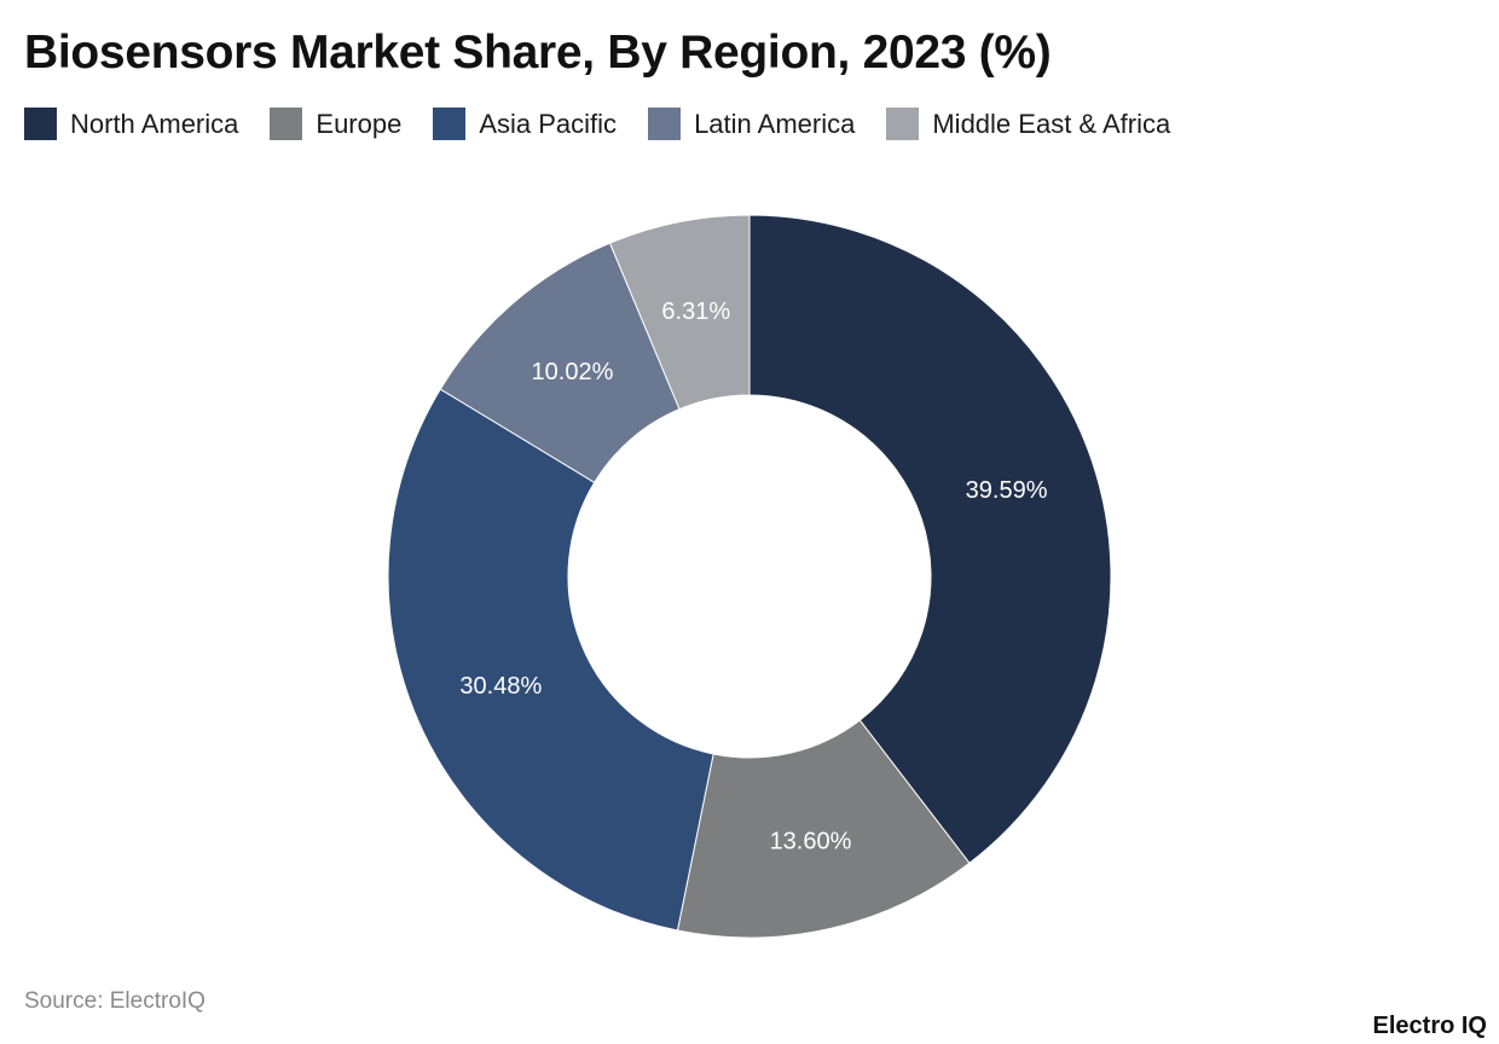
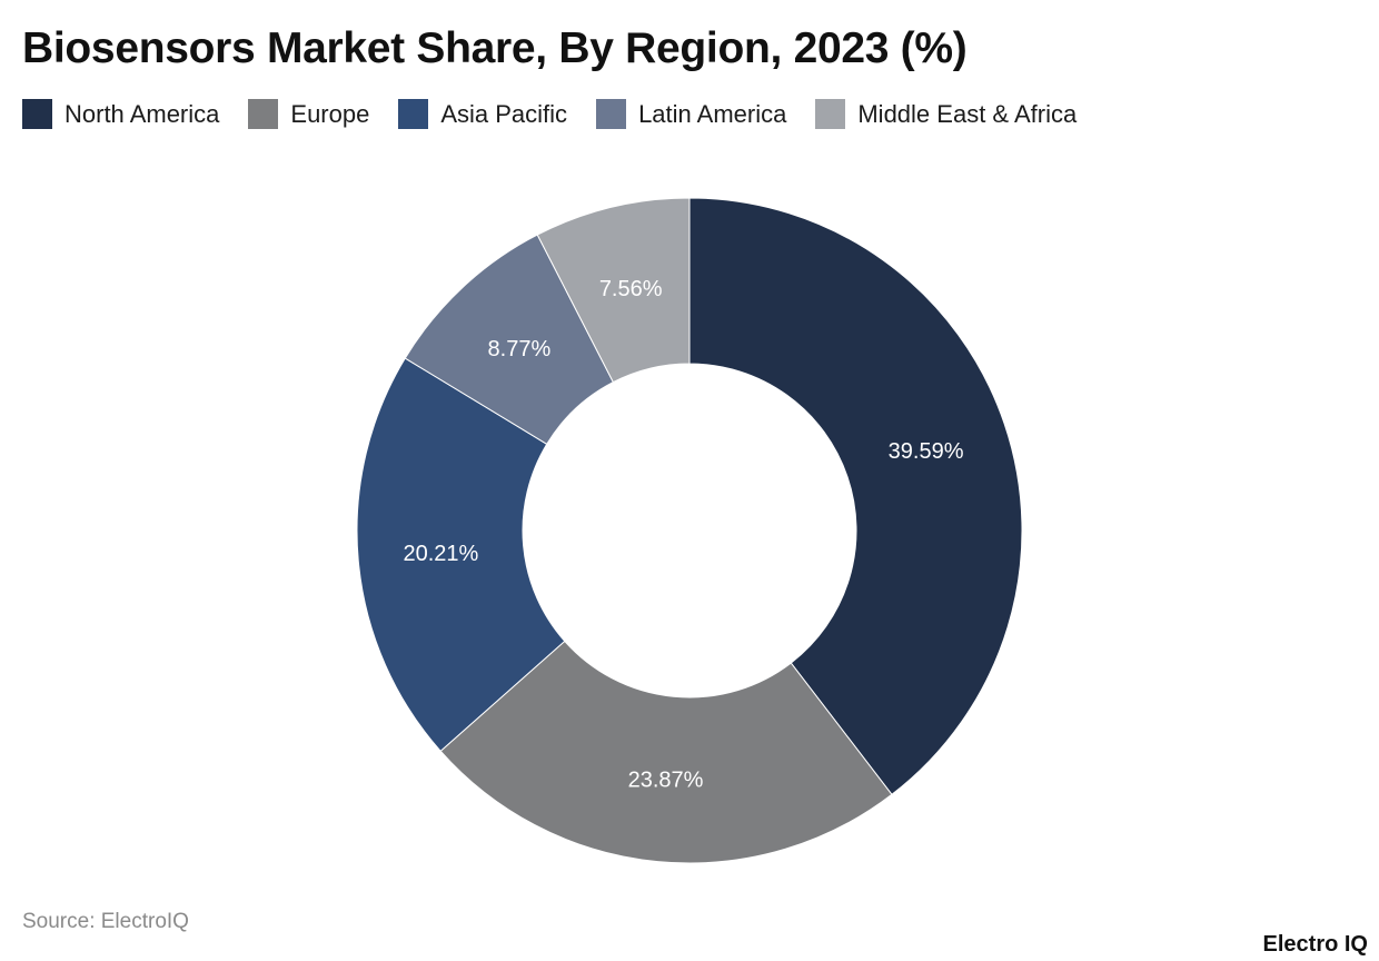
Europe: 13.60% -> 23.87%
Asia Pacific: 30.48% -> 20.21%
Latin America: 10.02% -> 8.77%
Middle East & Africa: 6.31% -> 7.56%
